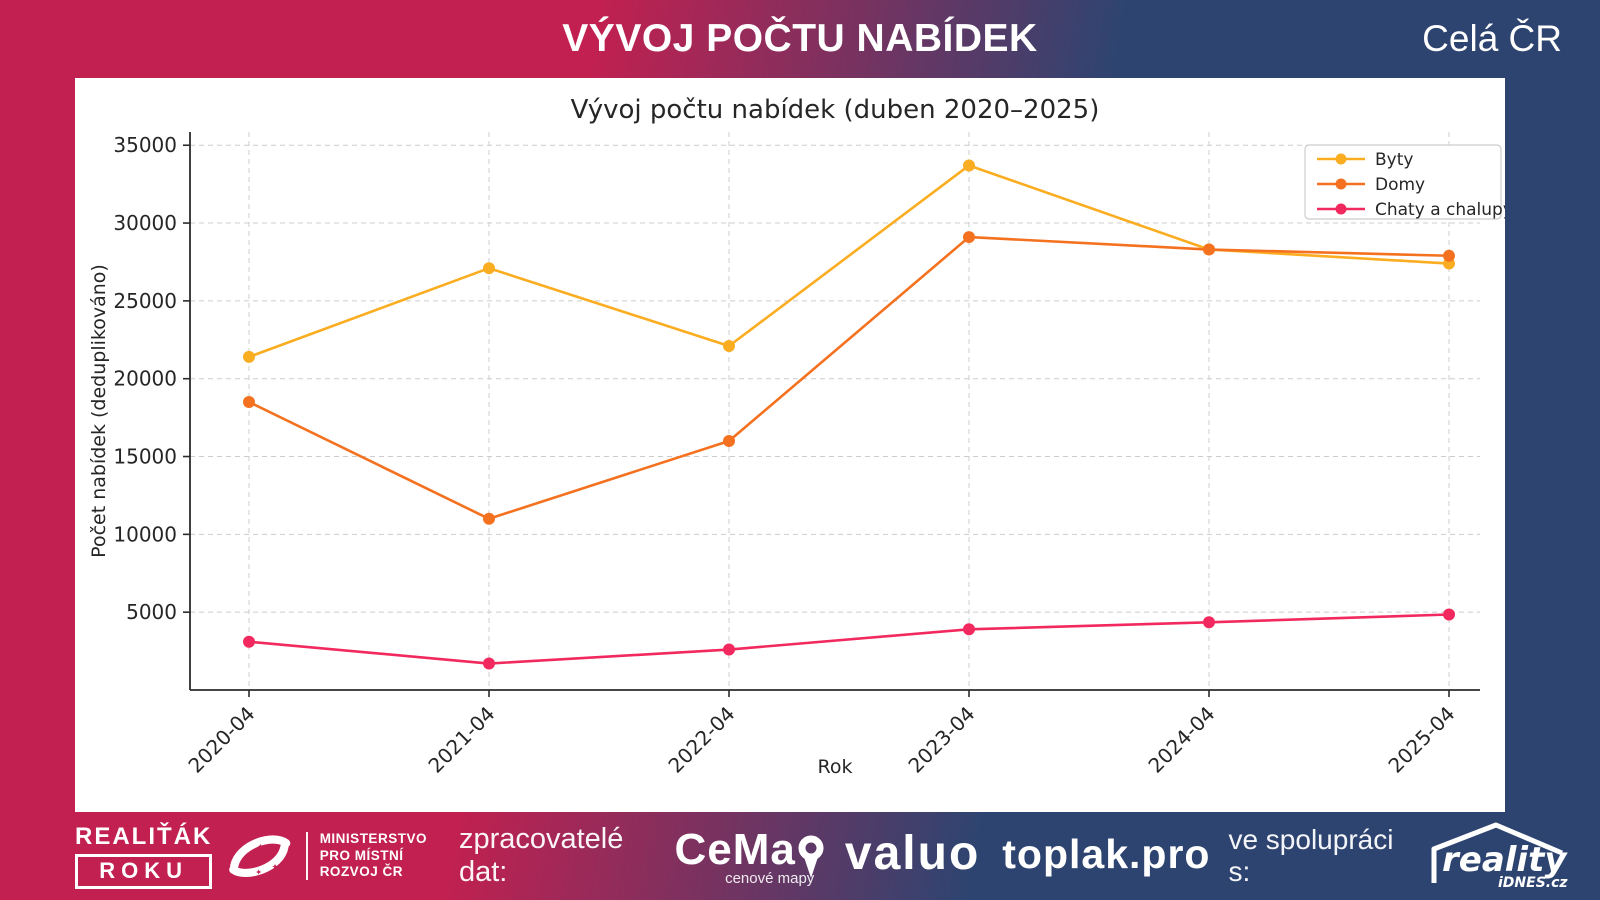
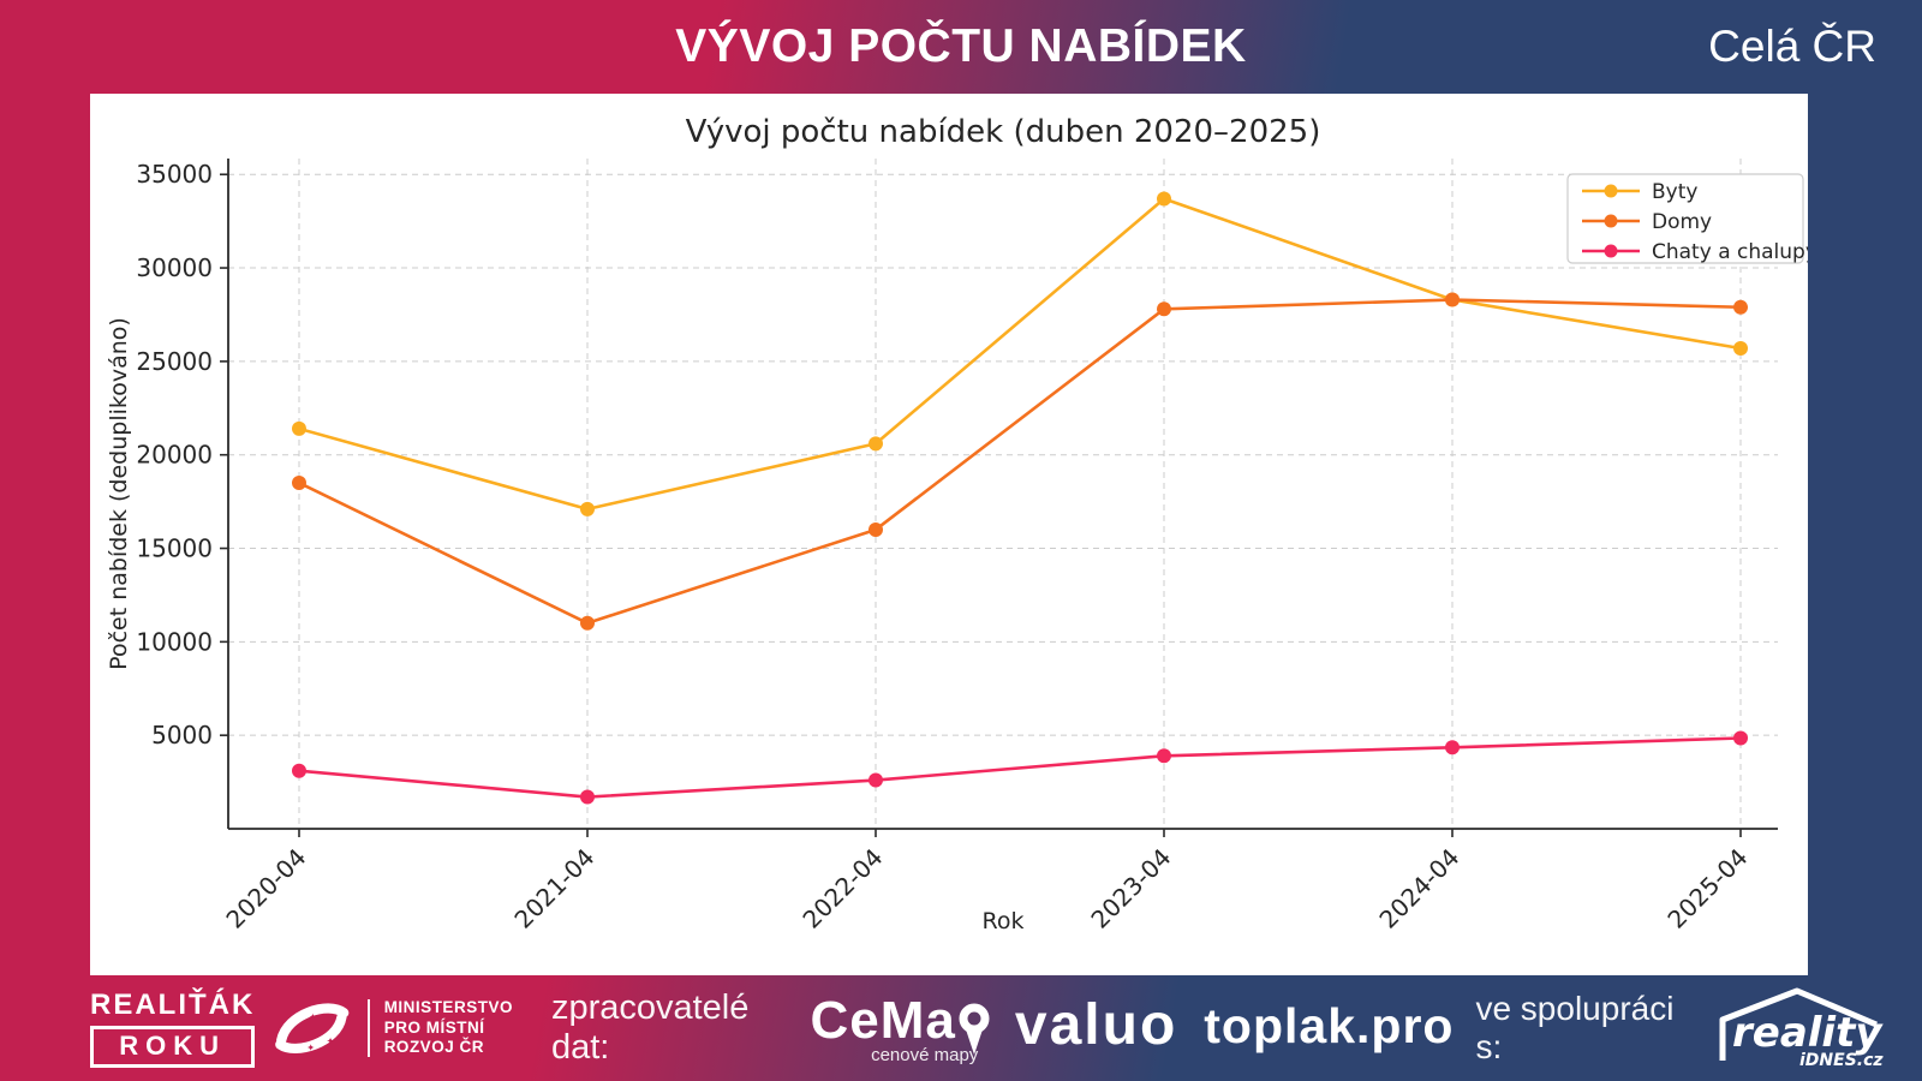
Byty/2021-04: 27100 -> 17100
Byty/2022-04: 22100 -> 20600
Domy/2023-04: 29100 -> 27800
Byty/2025-04: 27400 -> 25700
